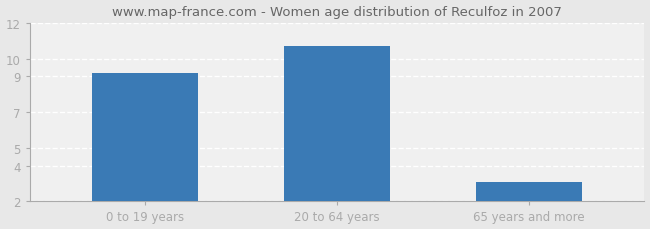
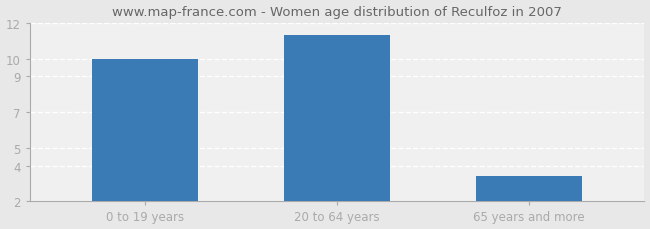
0 to 19 years: 9.2 -> 10.0
20 to 64 years: 10.7 -> 11.3
65 years and more: 3.1 -> 3.4
